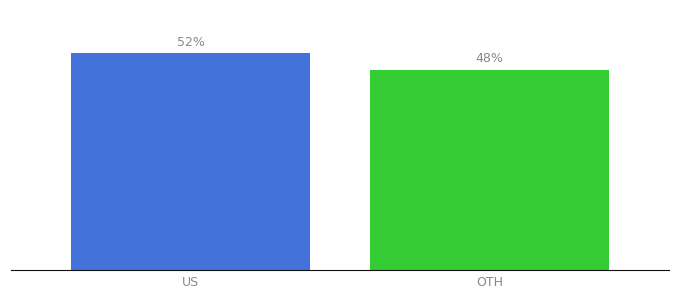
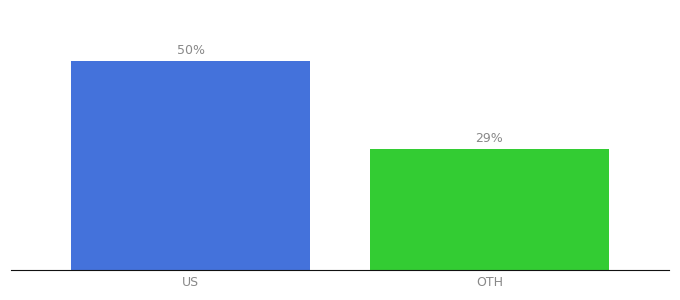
US: 52% -> 50%
OTH: 48% -> 29%
